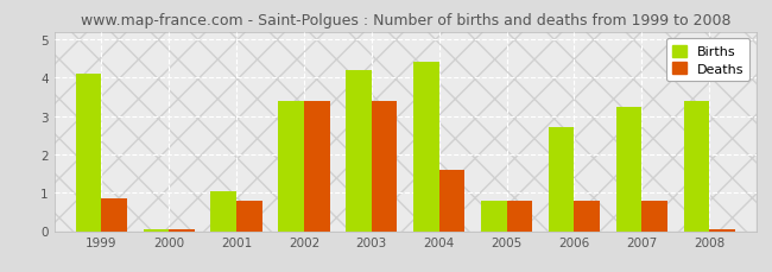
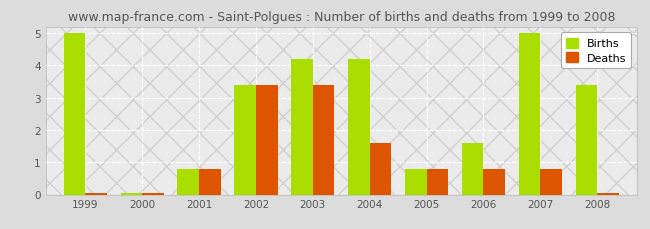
Births/1999: 4.10 -> 5.00
Deaths/1999: 0.85 -> 0.05
Births/2001: 1.05 -> 0.80
Births/2004: 4.40 -> 4.20
Births/2006: 2.70 -> 1.60
Births/2007: 3.25 -> 5.00
